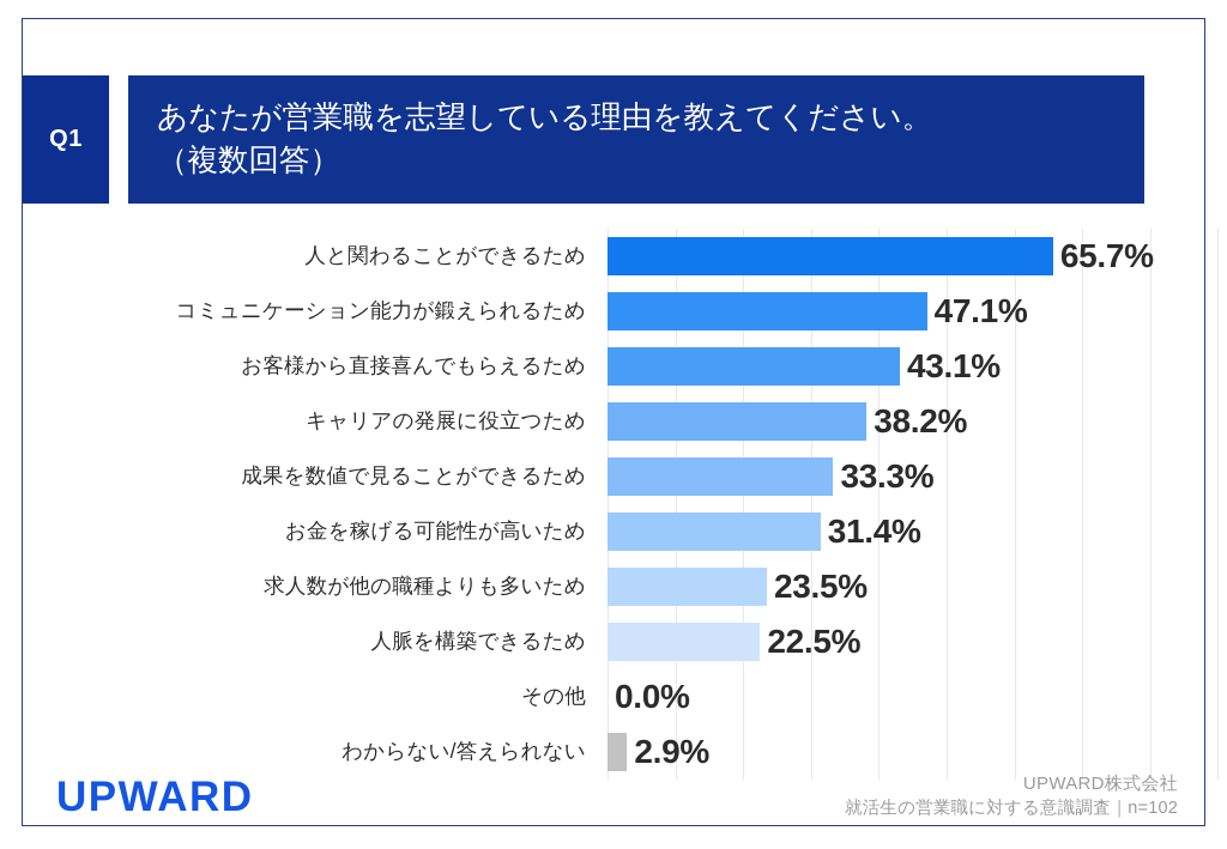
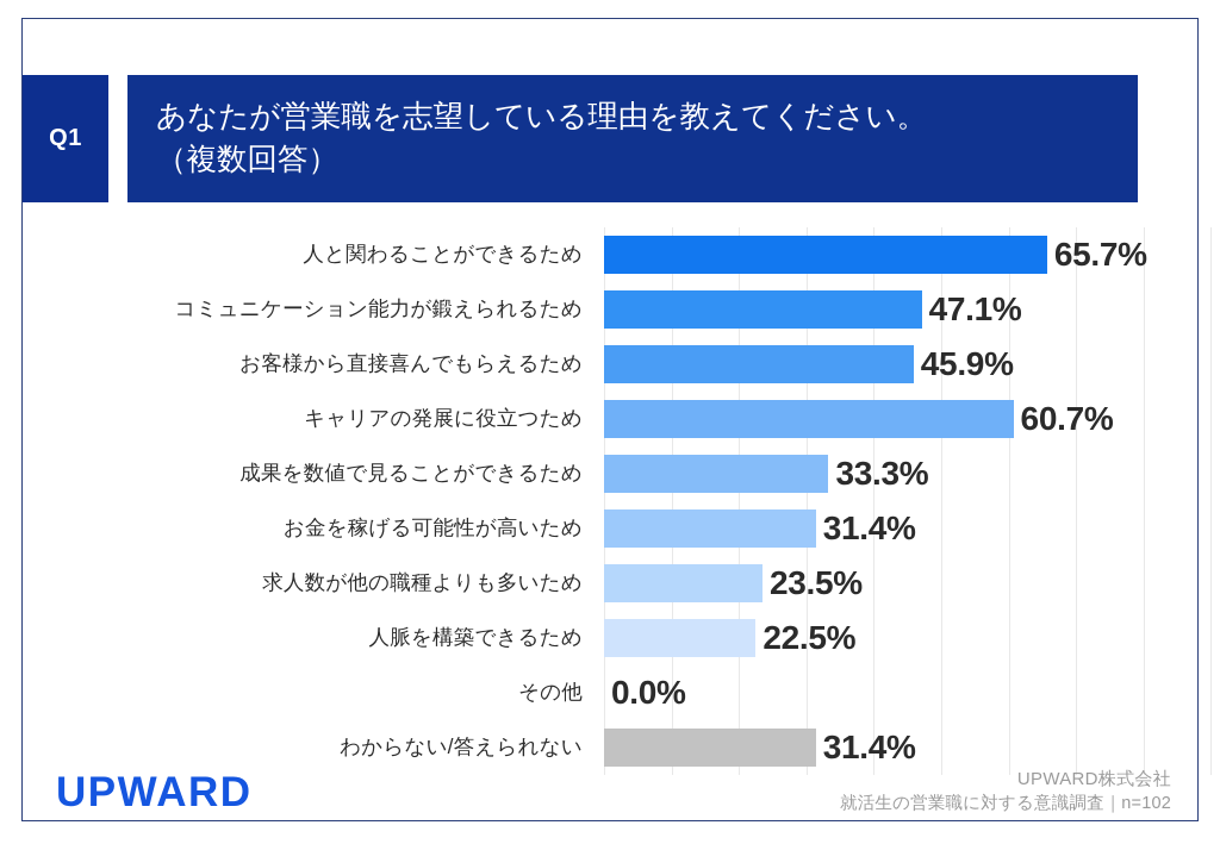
お客様から直接喜んでもらえるため: 43.1% -> 45.9%
キャリアの発展に役立つため: 38.2% -> 60.7%
わからない/答えられない: 2.9% -> 31.4%
